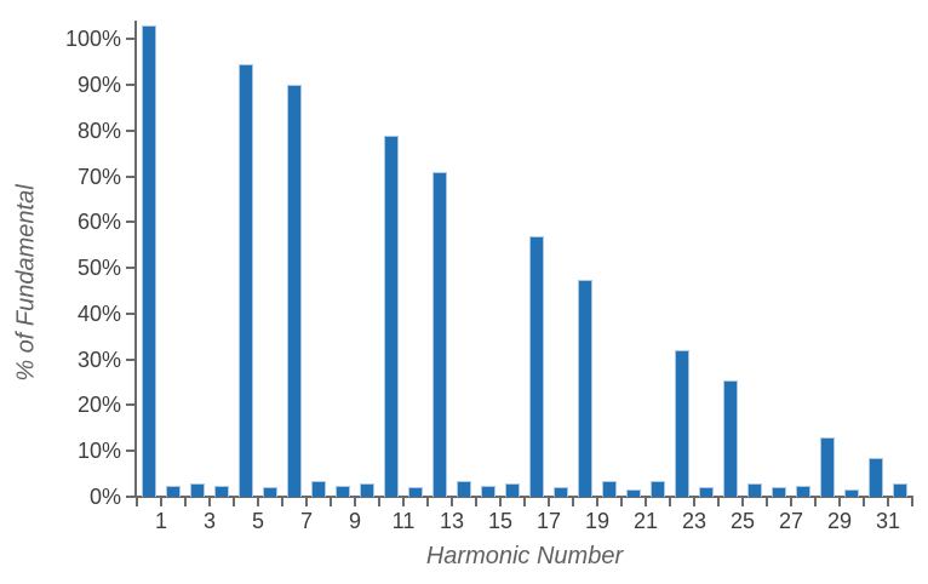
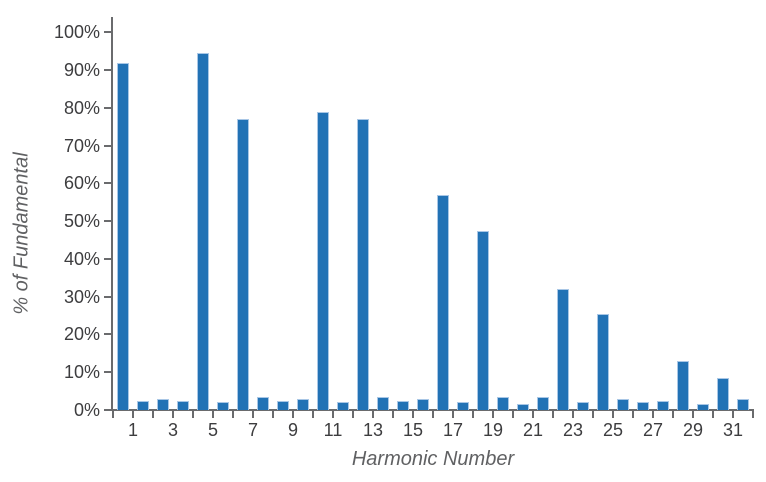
1: 103% -> 92%
7: 90% -> 77%
13: 71% -> 77%
